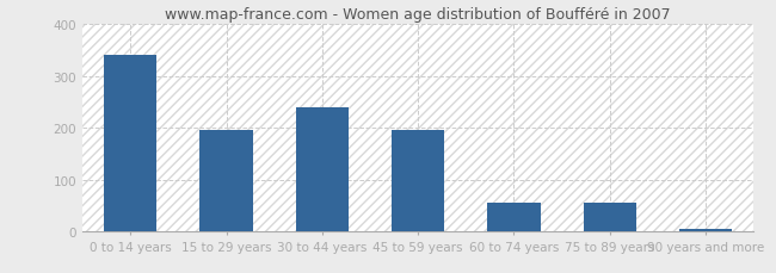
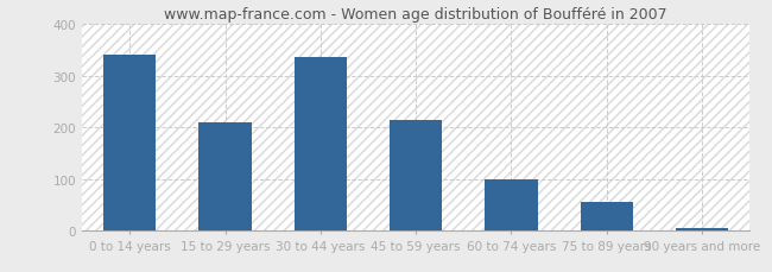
15 to 29 years: 195 -> 210
30 to 44 years: 240 -> 335
45 to 59 years: 195 -> 215
60 to 74 years: 55 -> 100
